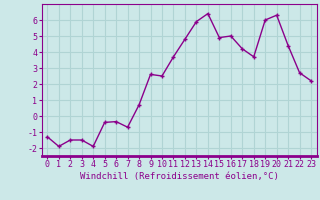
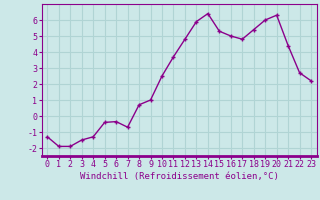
2: -1.5 -> -1.9
4: -1.9 -> -1.3
9: 2.6 -> 1.0
15: 4.9 -> 5.3
17: 4.2 -> 4.8
18: 3.7 -> 5.4
